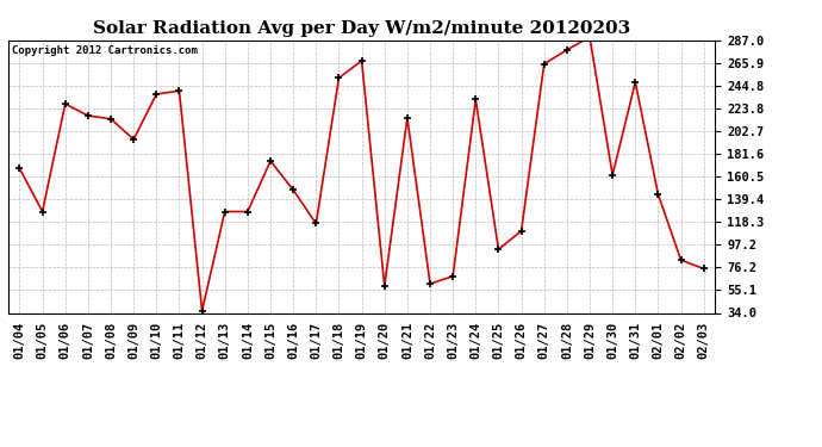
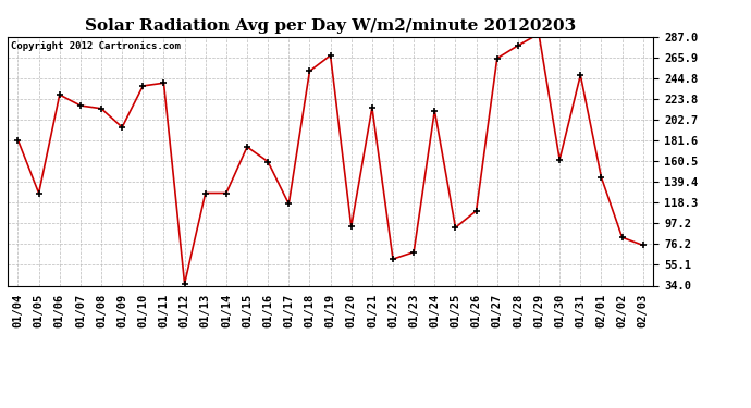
01/04: 168 -> 182
01/16: 148 -> 160
01/20: 59 -> 94
01/24: 232 -> 212
